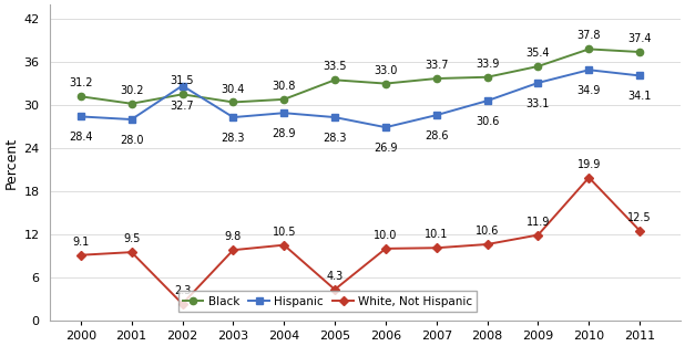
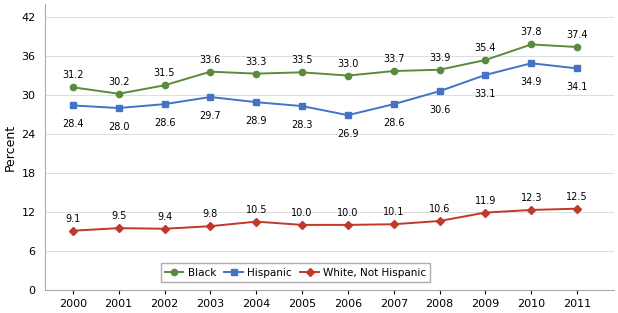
Hispanic/2002: 32.7 -> 28.6
White, Not Hispanic/2002: 2.3 -> 9.4
Black/2003: 30.4 -> 33.6
Hispanic/2003: 28.3 -> 29.7
Black/2004: 30.8 -> 33.3
White, Not Hispanic/2005: 4.3 -> 10.0
White, Not Hispanic/2010: 19.9 -> 12.3
